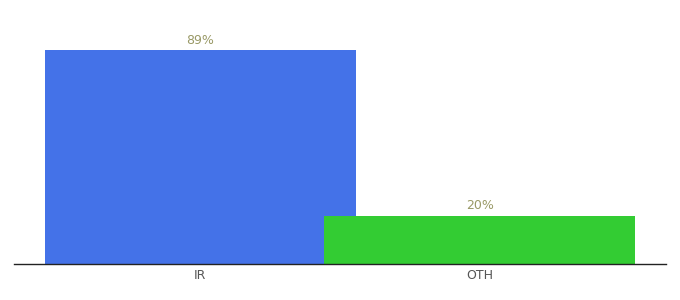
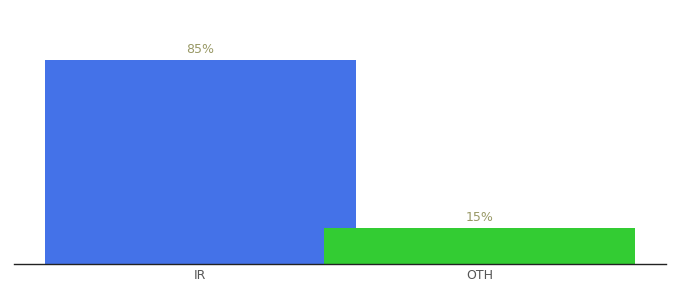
IR: 89% -> 85%
OTH: 20% -> 15%
